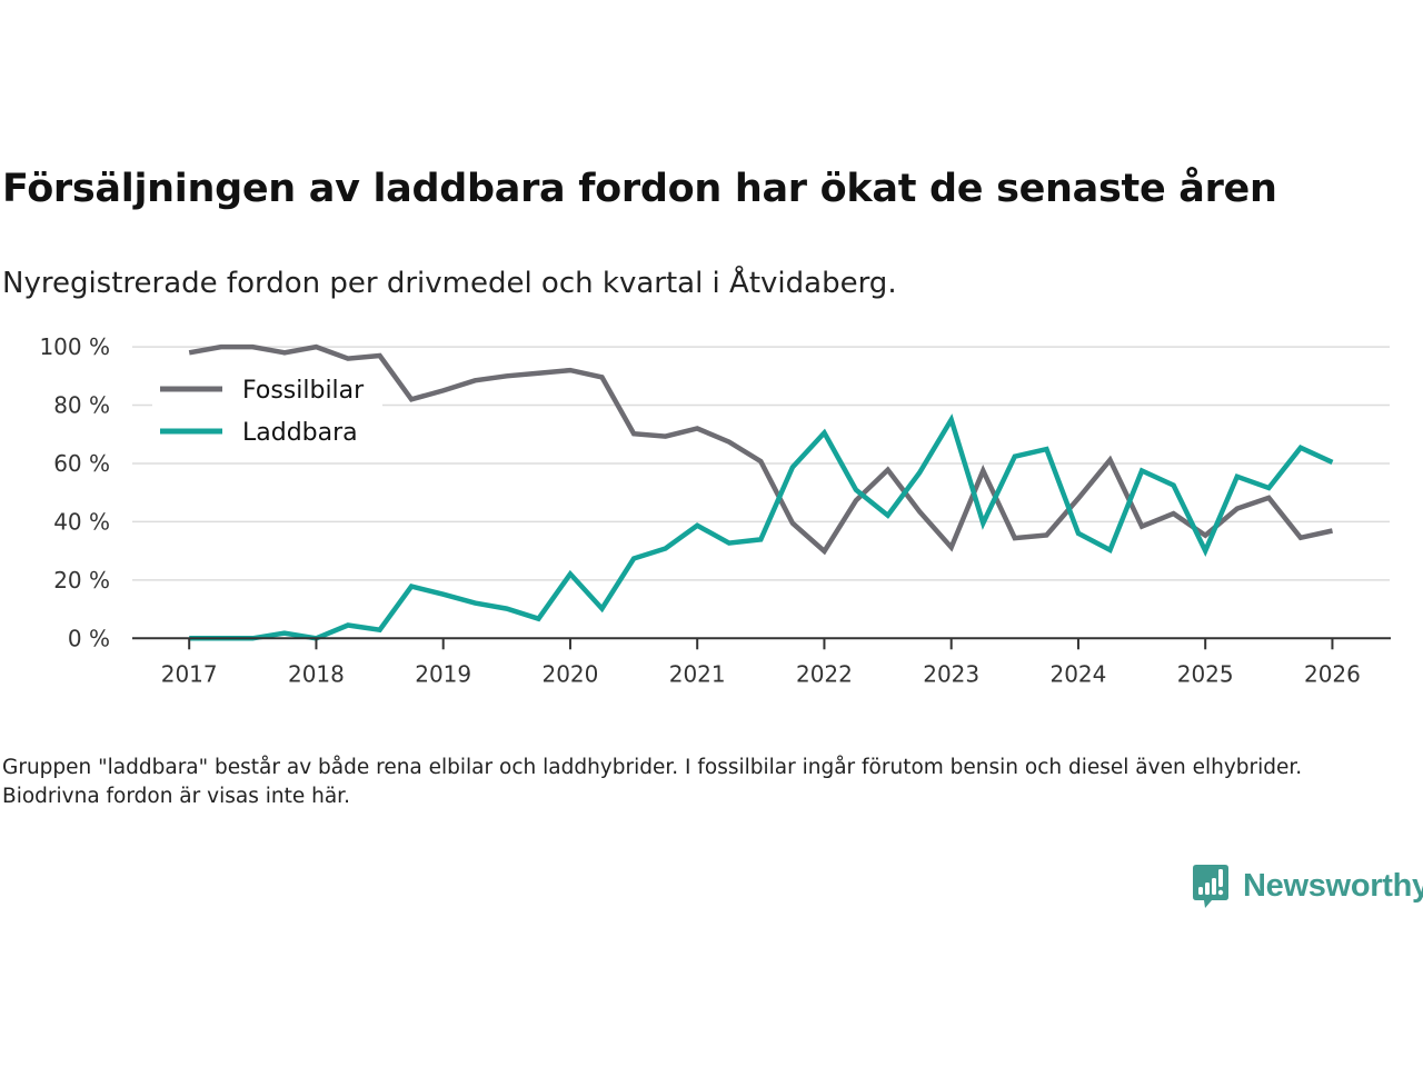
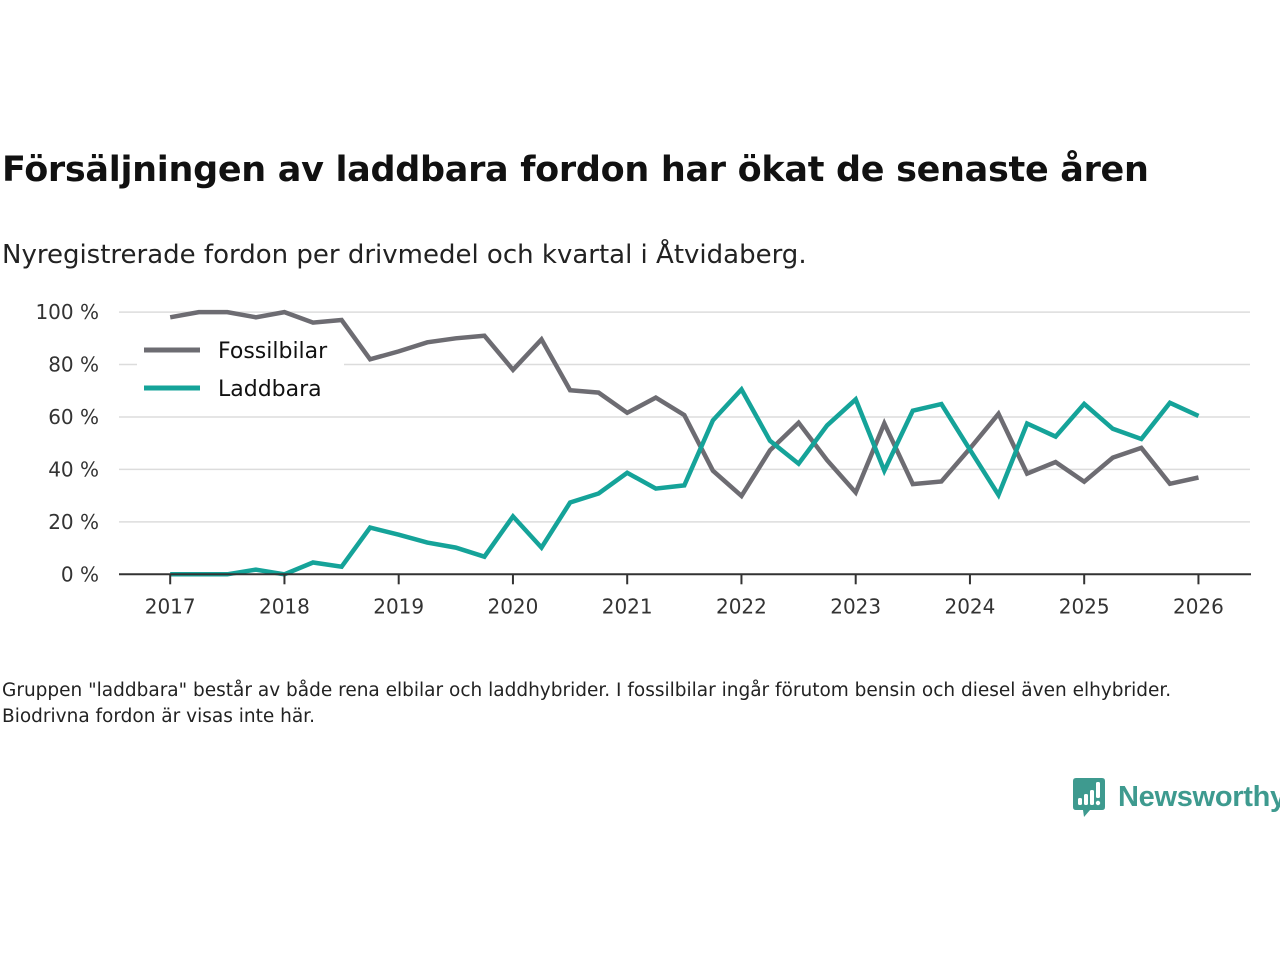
Fossilbilar/2020: 92% -> 78%
Fossilbilar/2021: 72% -> 62%
Laddbara/2023: 75% -> 67%
Laddbara/2024: 36% -> 48%
Laddbara/2025: 30% -> 65%
